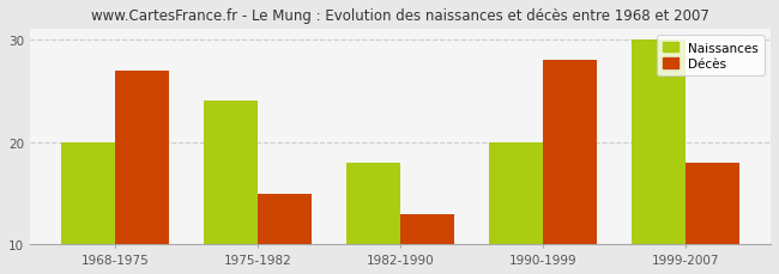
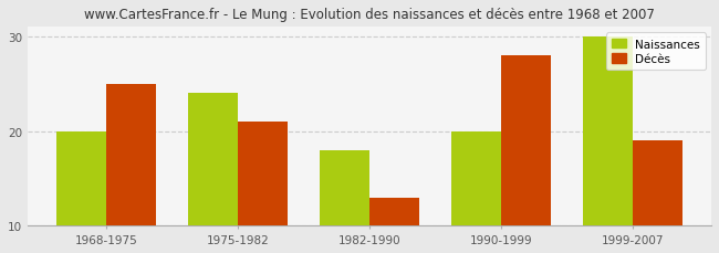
Décès/1968-1975: 27 -> 25
Décès/1975-1982: 15 -> 21
Décès/1999-2007: 18 -> 19
